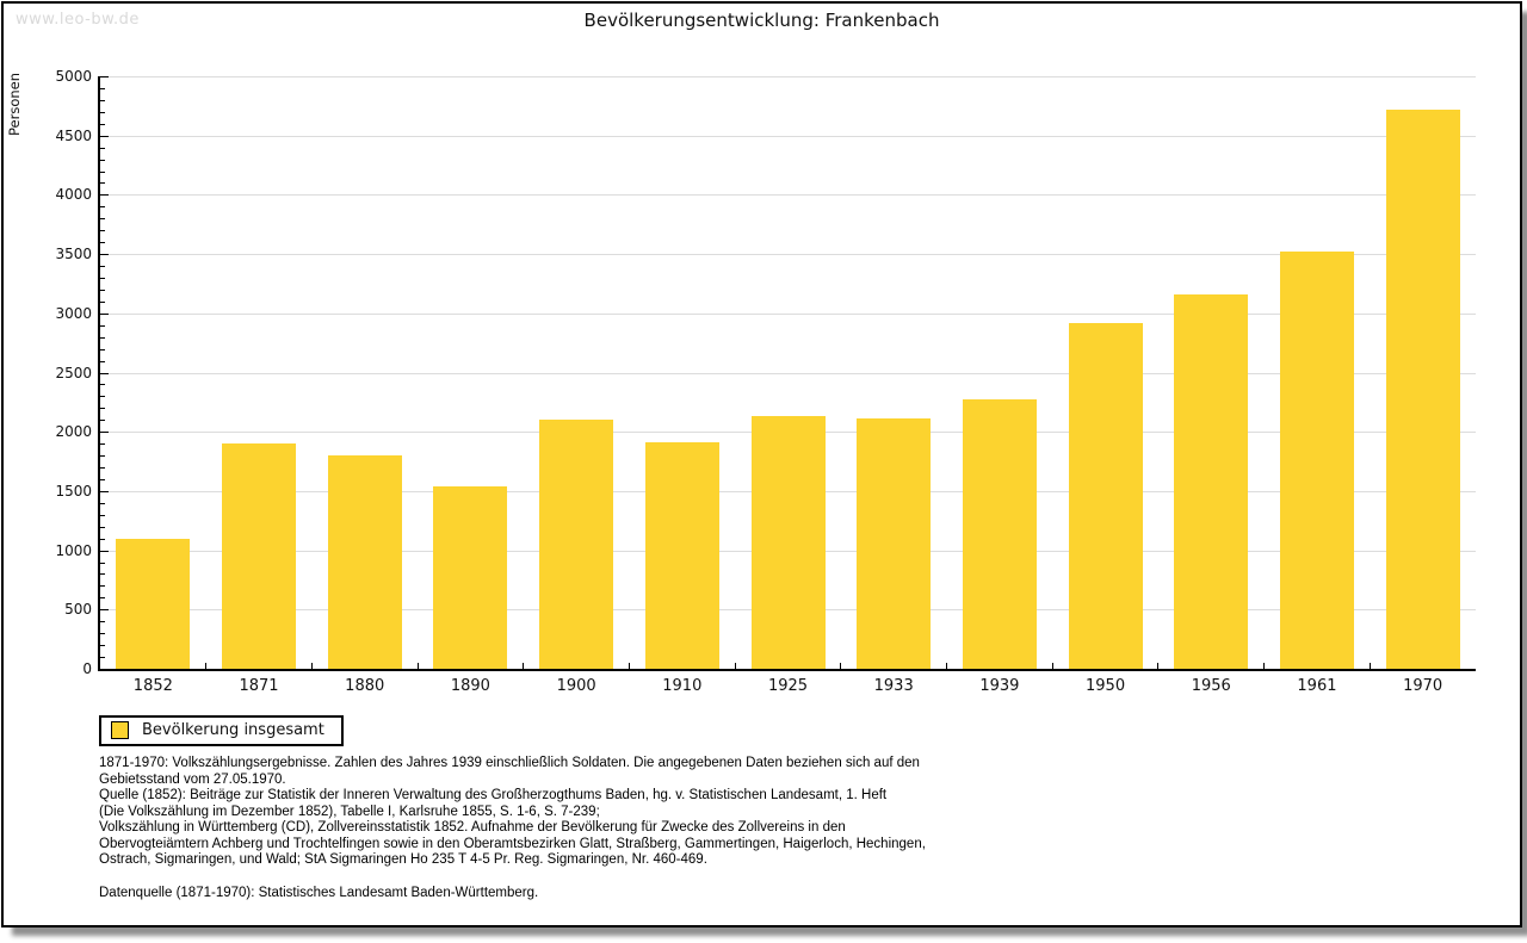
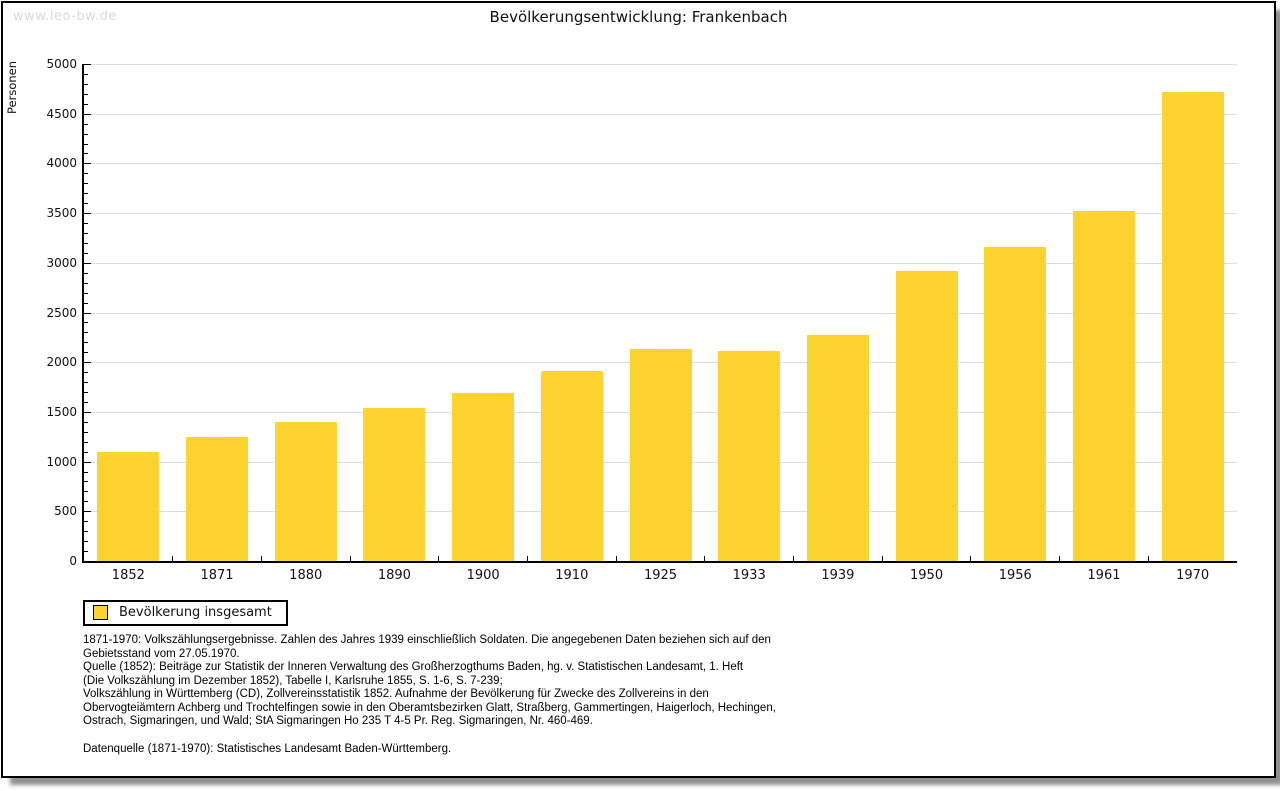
1871: 1900 -> 1200
1880: 1800 -> 1400
1900: 2100 -> 1700
